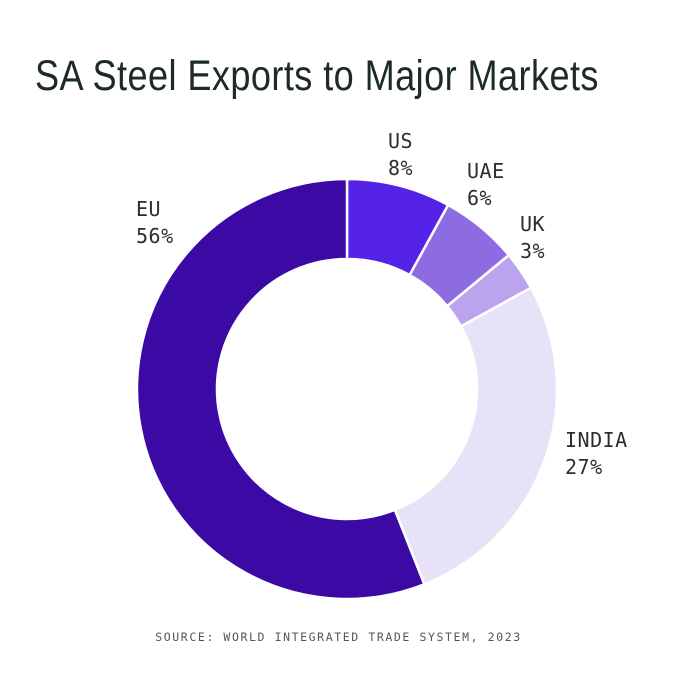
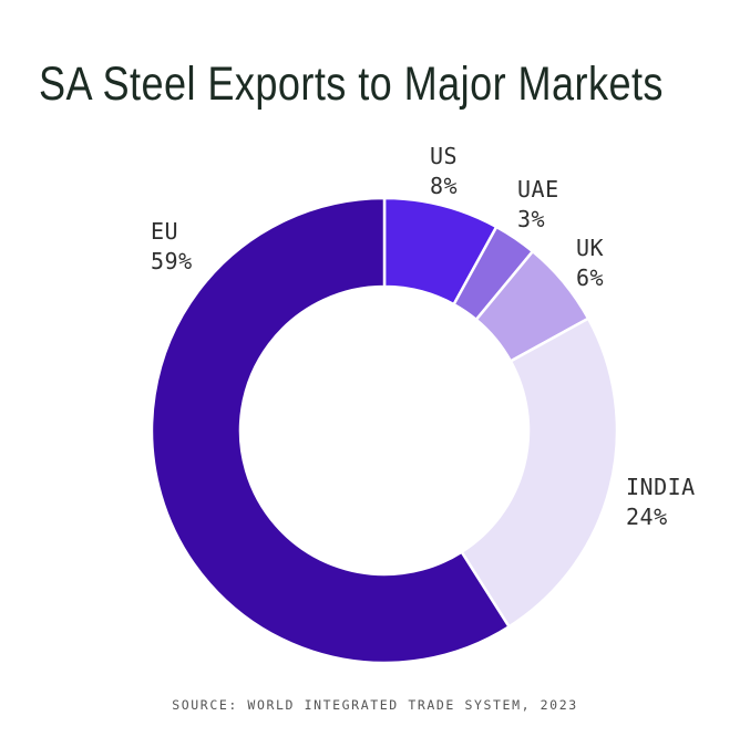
UAE: 6% -> 3%
UK: 3% -> 6%
INDIA: 27% -> 24%
EU: 56% -> 59%
